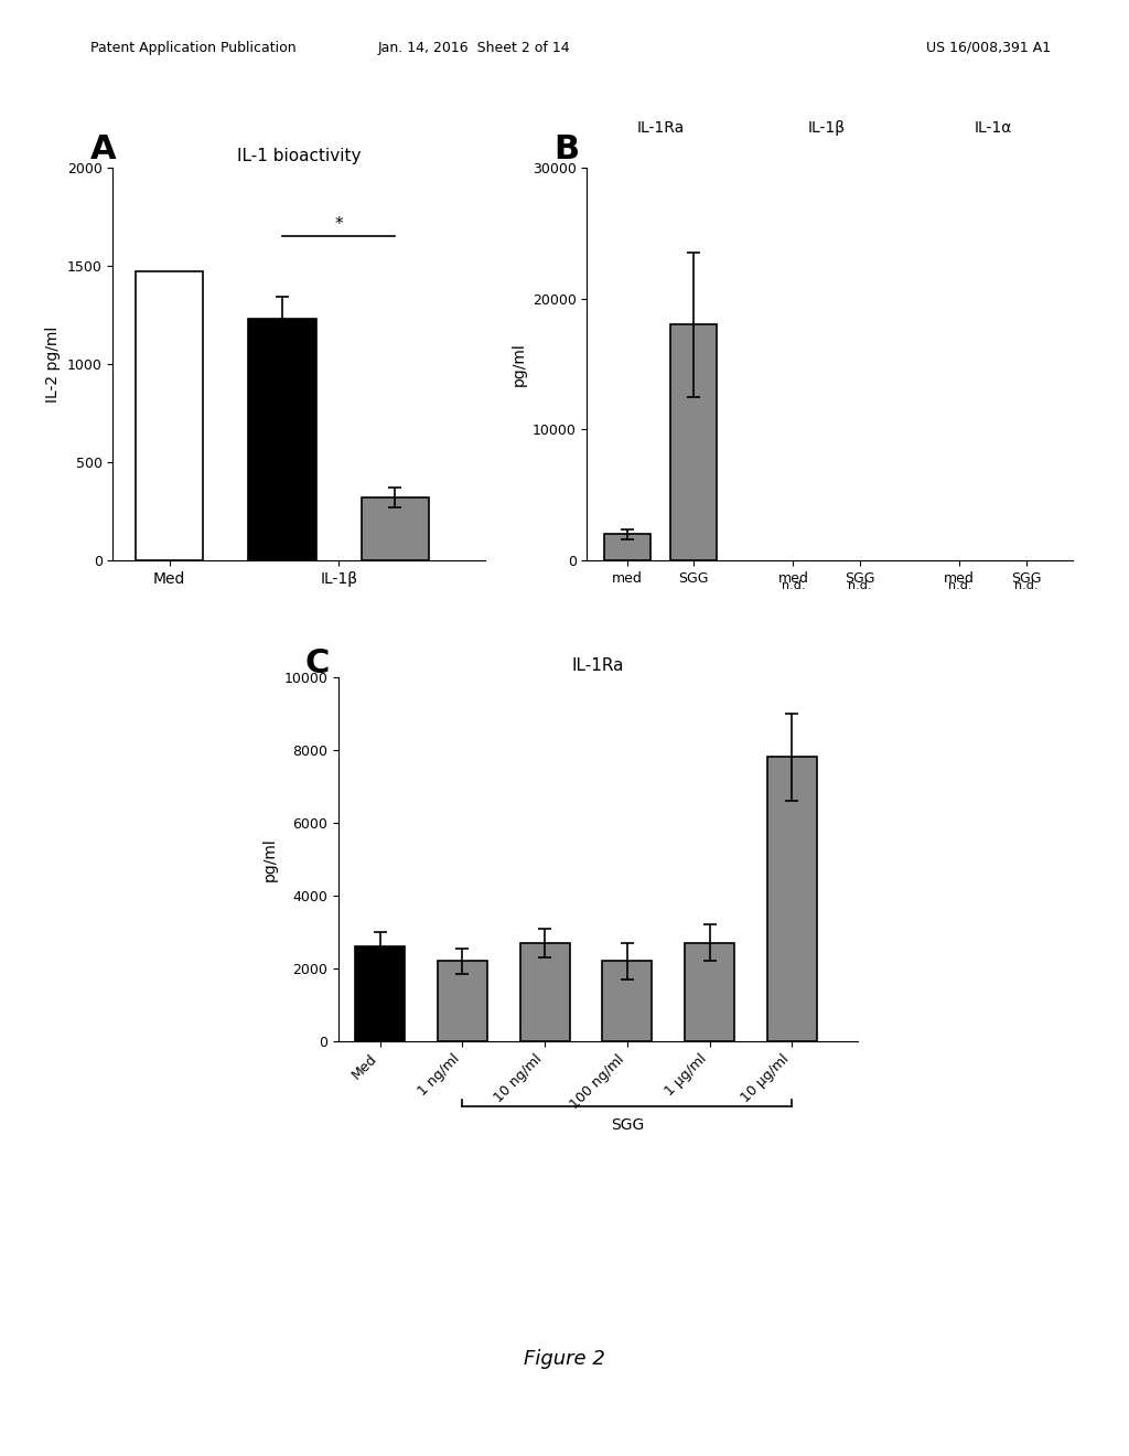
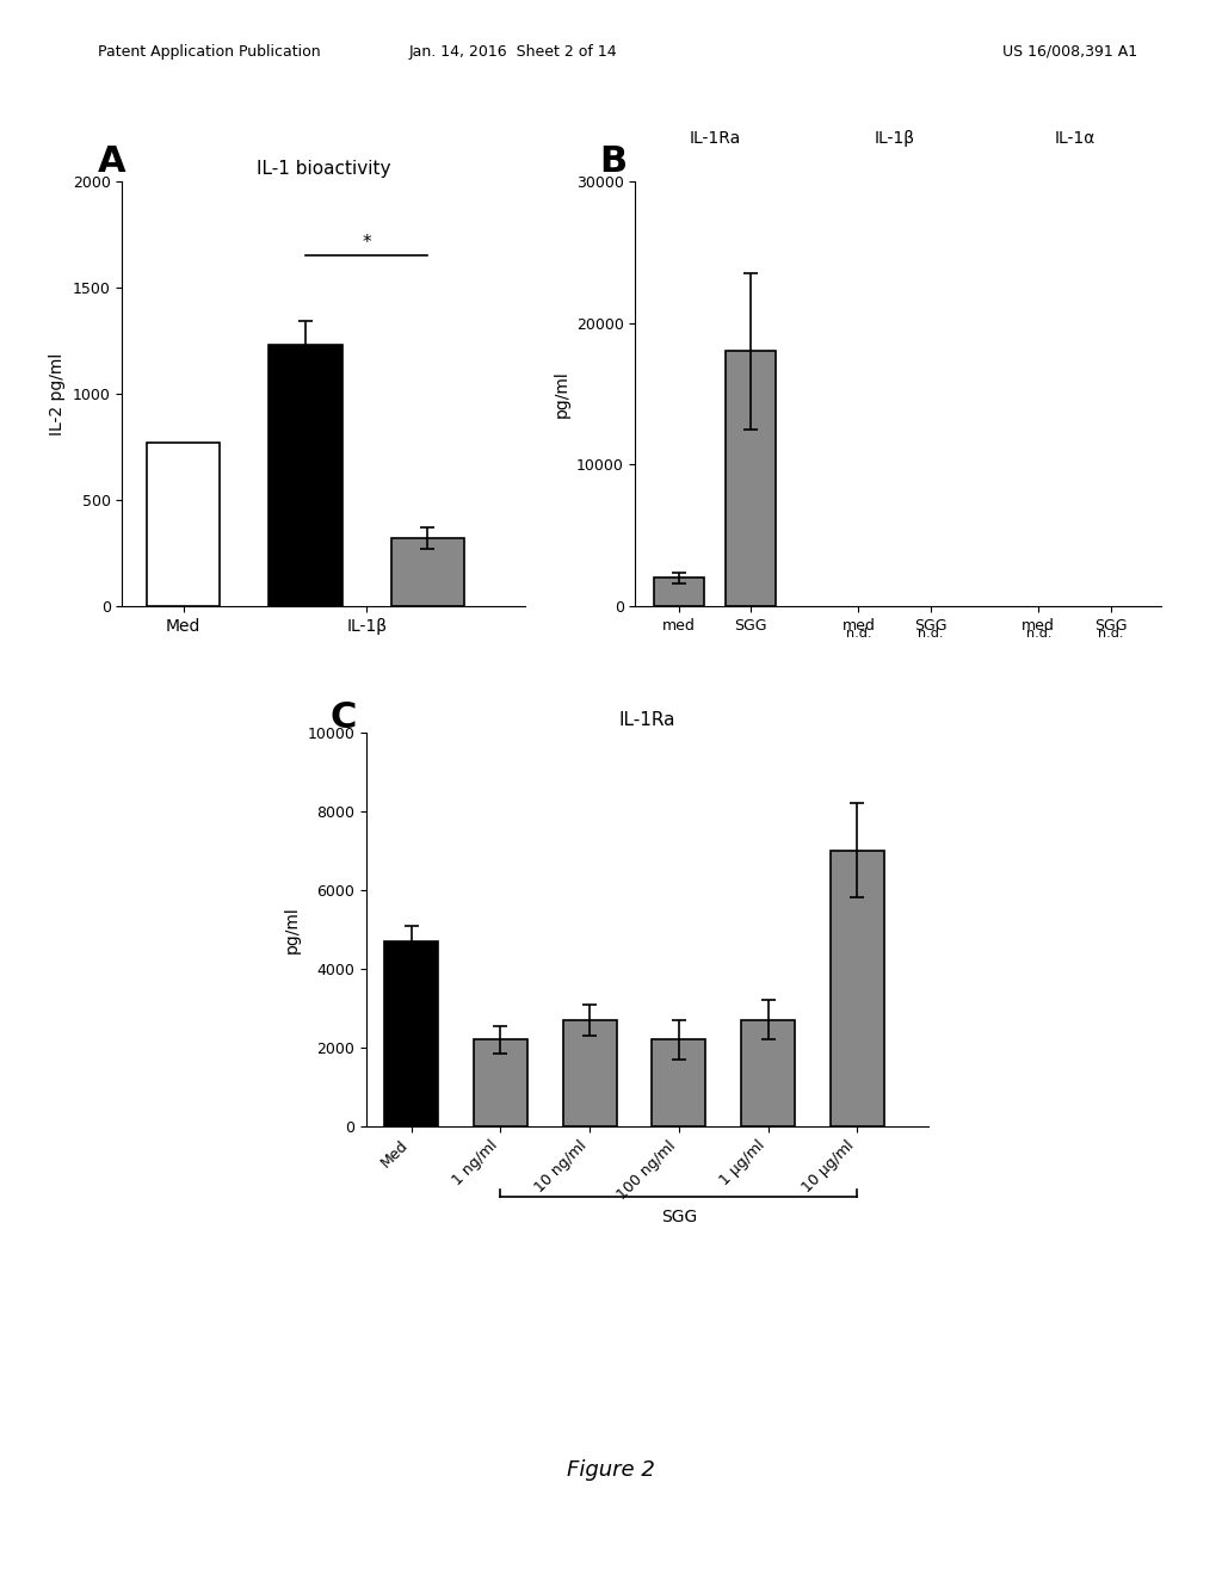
IL-1 bioactivity/Med: 1470 -> 770
IL-1Ra/Med: 2600 -> 4700
IL-1Ra/10 μg/ml: 7800 -> 7000
